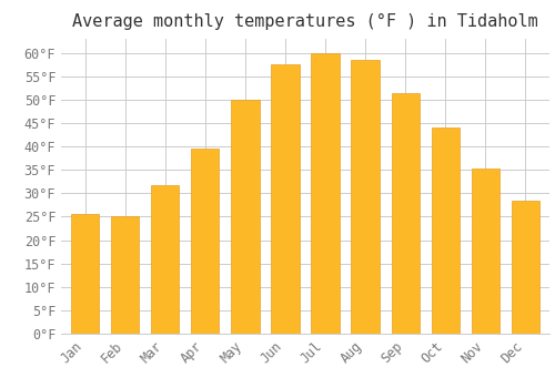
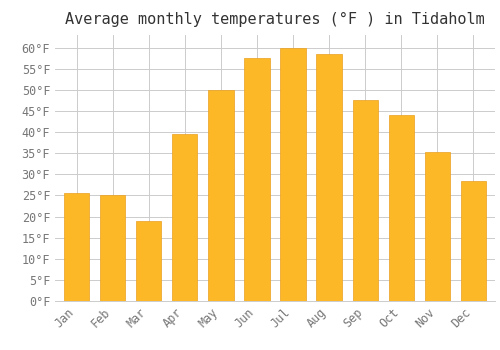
Mar: 31.8°F -> 19.0°F
Sep: 51.5°F -> 47.5°F
